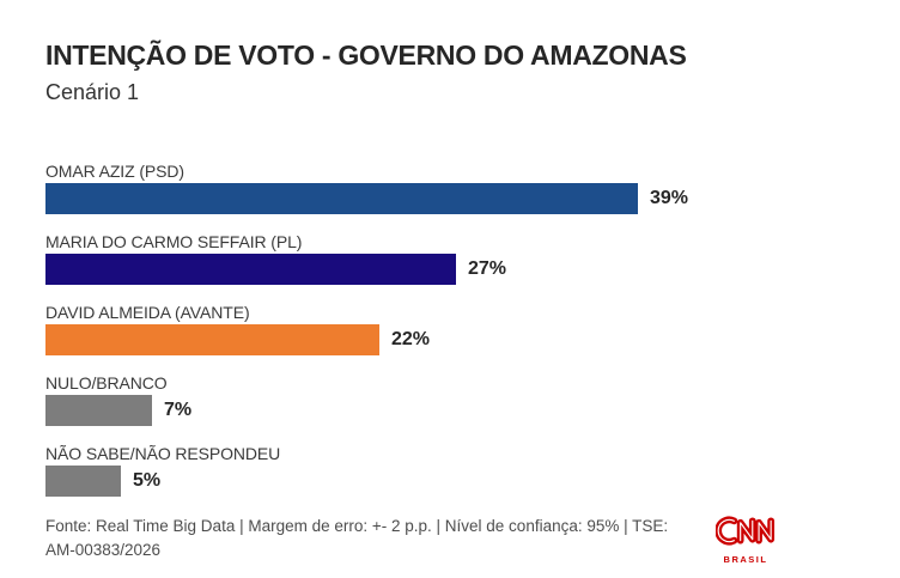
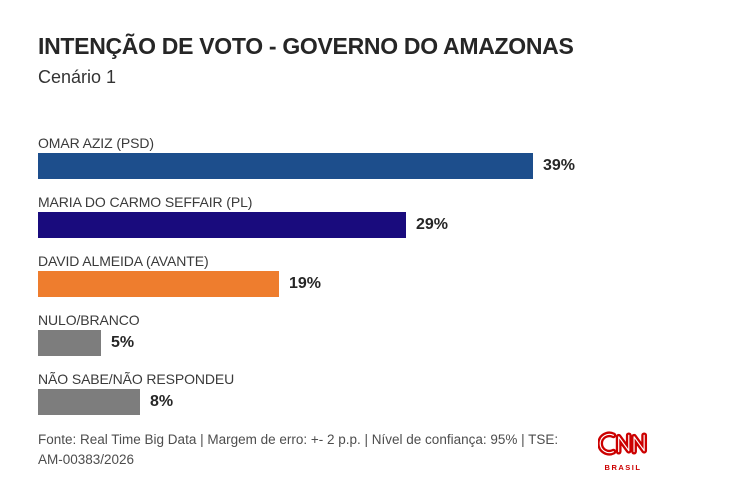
MARIA DO CARMO SEFFAIR (PL): 27% -> 29%
DAVID ALMEIDA (AVANTE): 22% -> 19%
NULO/BRANCO: 7% -> 5%
NÃO SABE/NÃO RESPONDEU: 5% -> 8%
